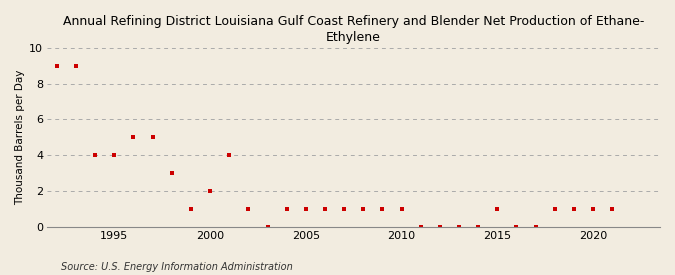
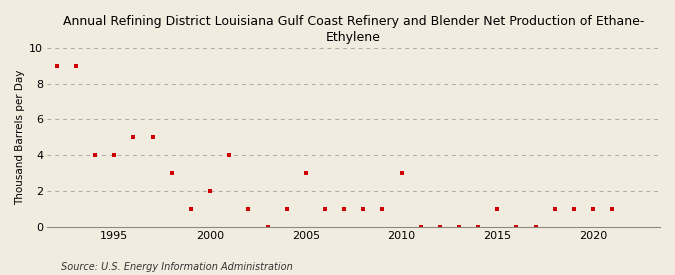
2005: 1 -> 3
2010: 1 -> 3
